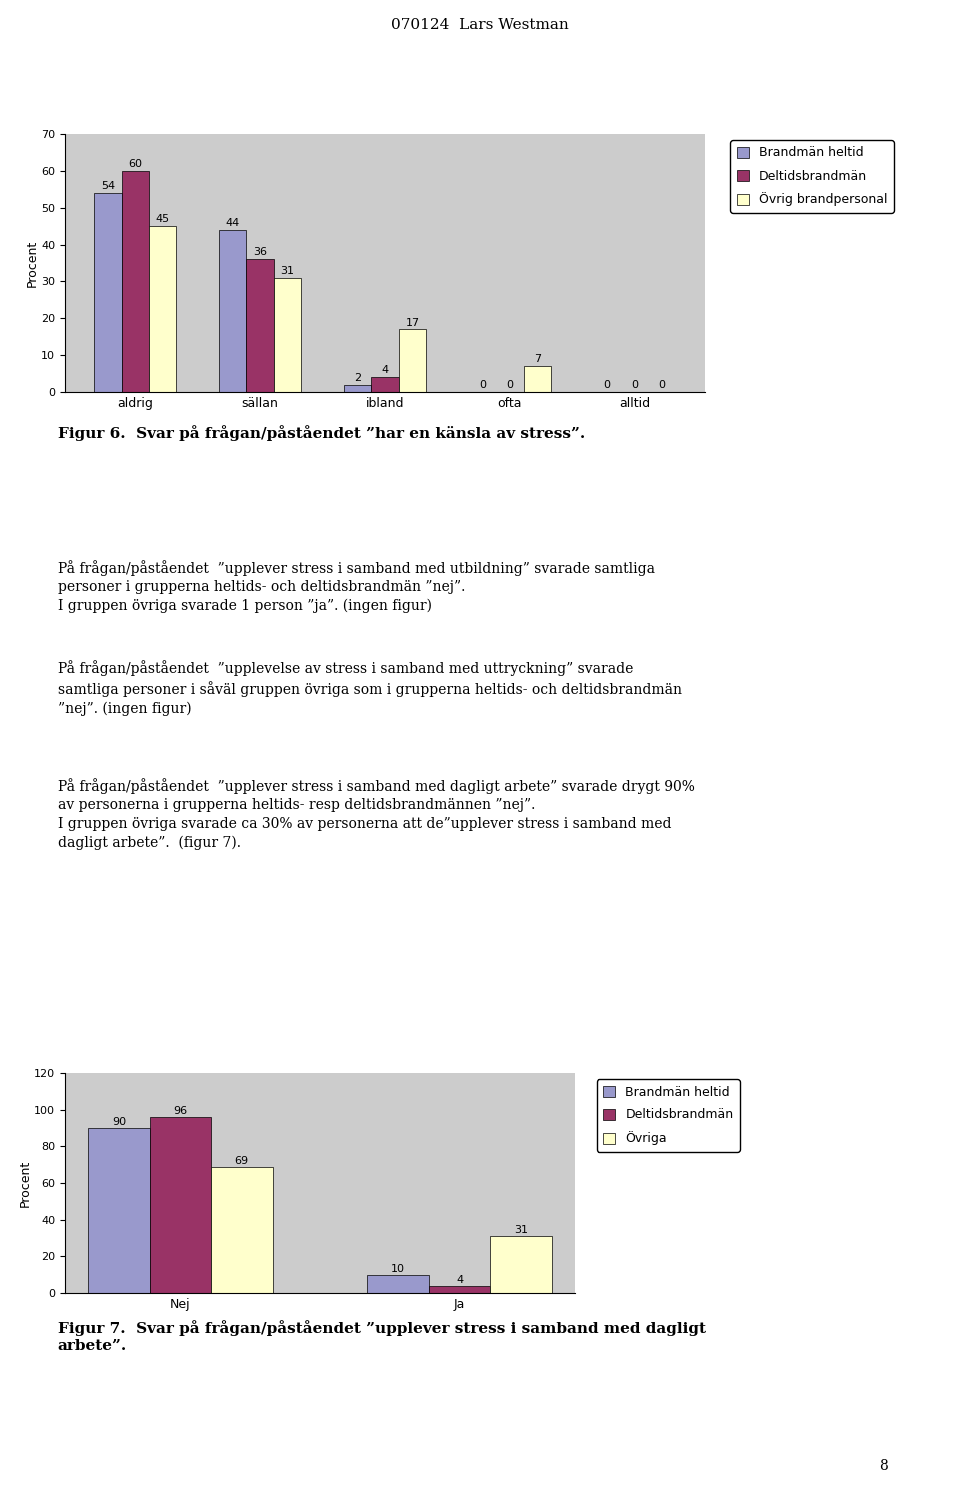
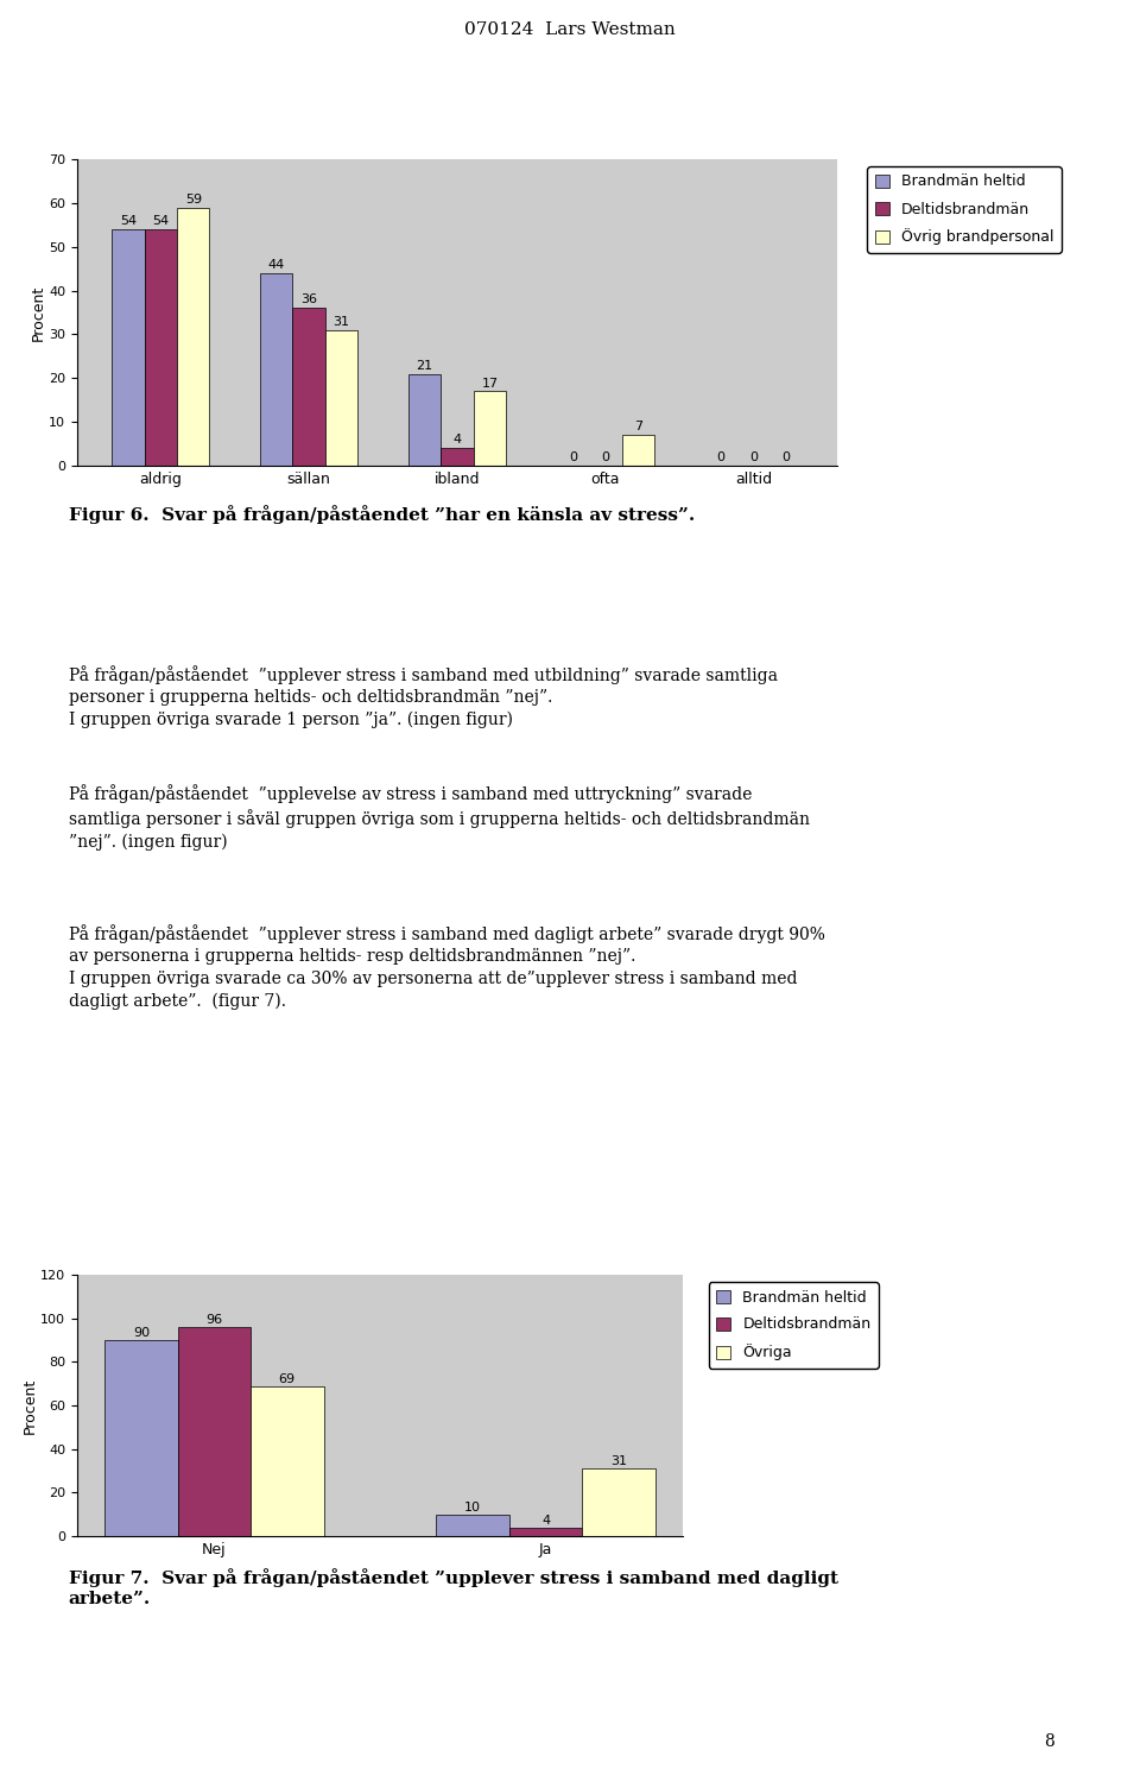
Deltidsbrandmän/aldrig: 60 -> 54
Övrig brandpersonal/aldrig: 45 -> 59
Brandmän heltid/ibland: 2 -> 21
